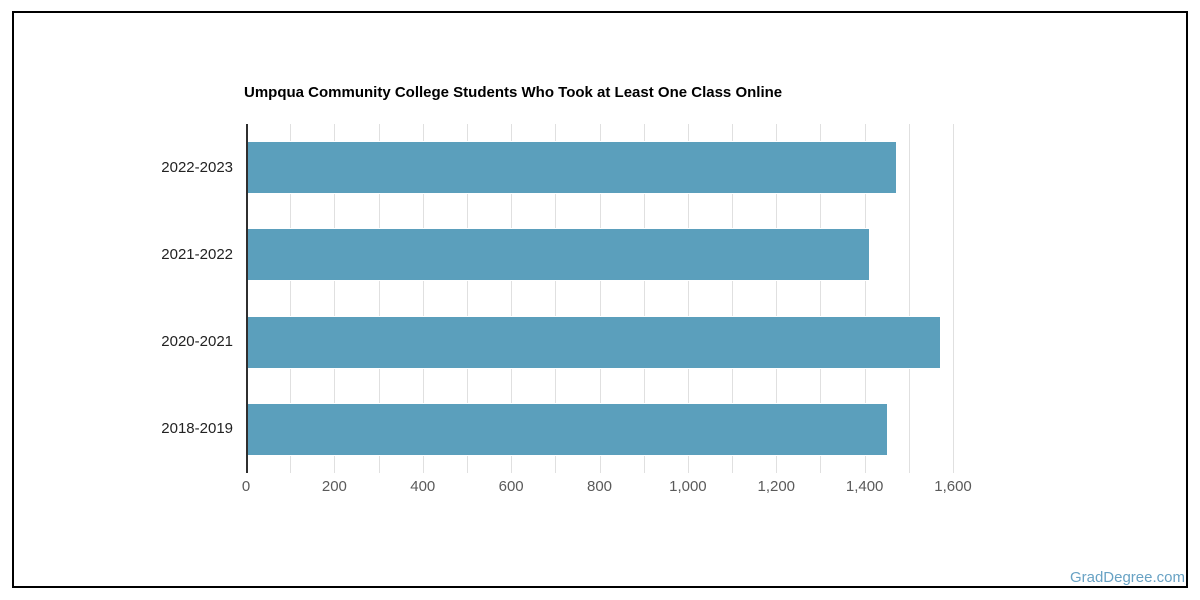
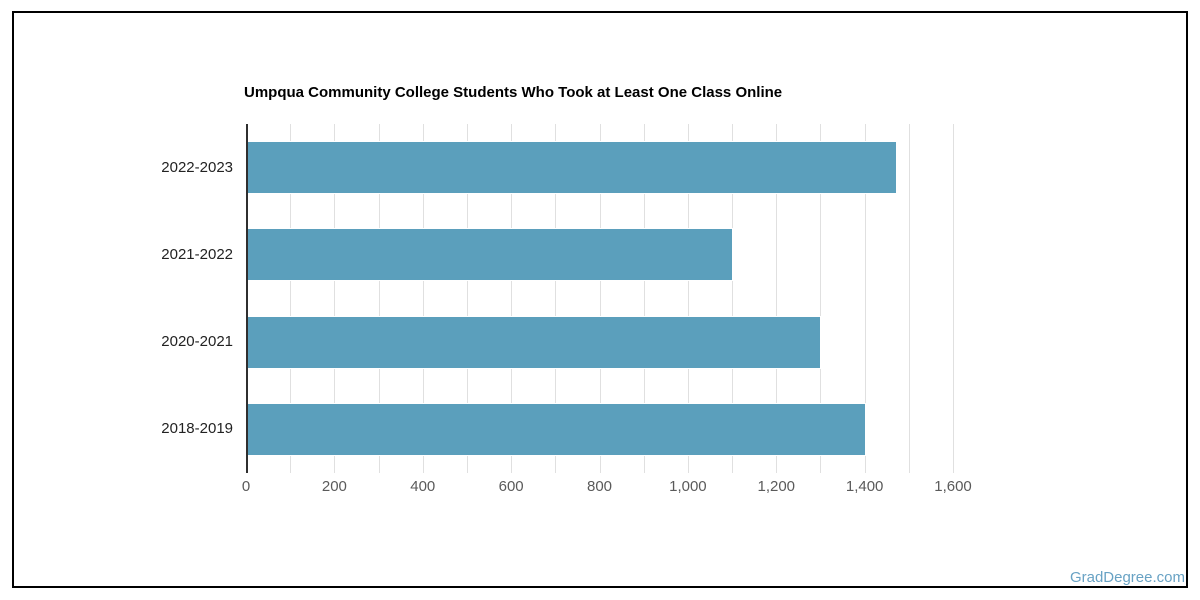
2021-2022: 1410 -> 1100
2020-2021: 1570 -> 1300
2018-2019: 1450 -> 1400
